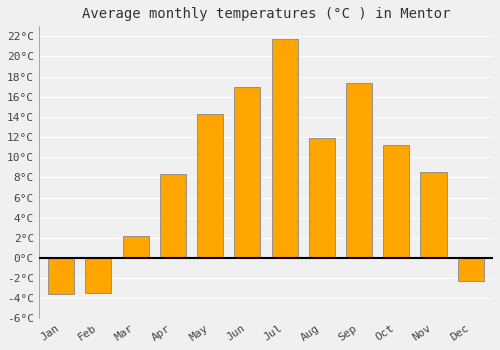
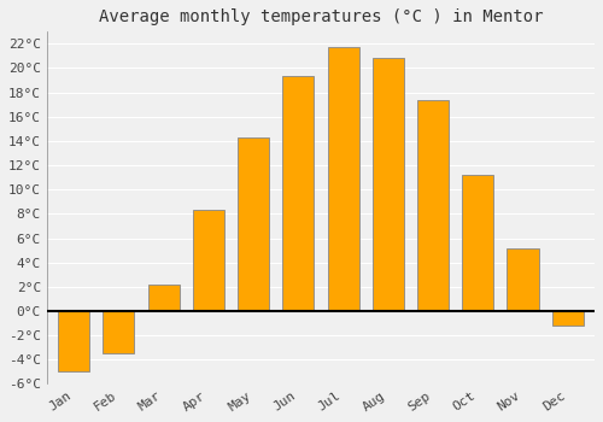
Jan: -3.6°C -> -5.0°C
Jun: 17.0°C -> 19.4°C
Aug: 11.9°C -> 20.8°C
Nov: 8.5°C -> 5.2°C
Dec: -2.3°C -> -1.2°C
